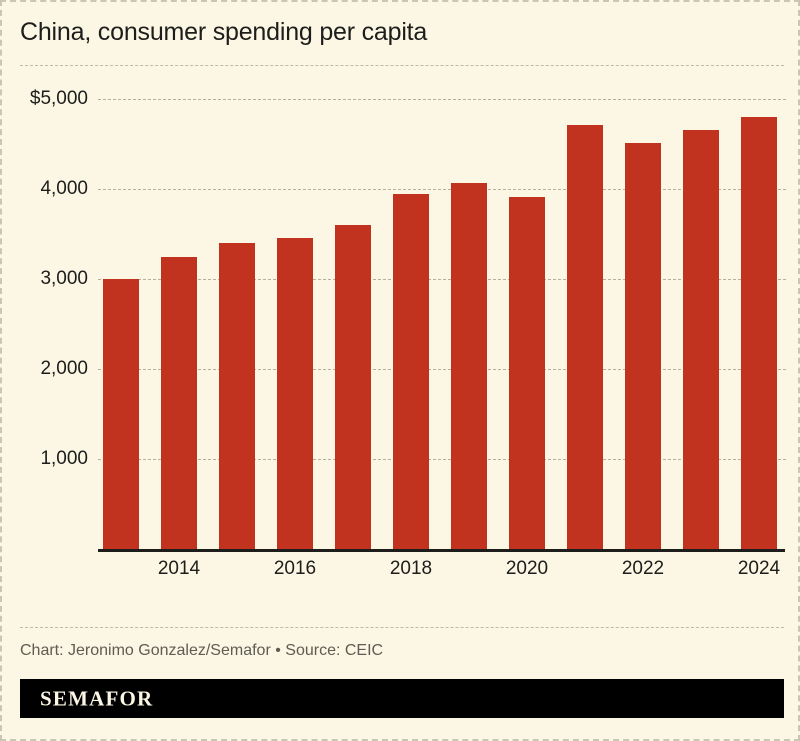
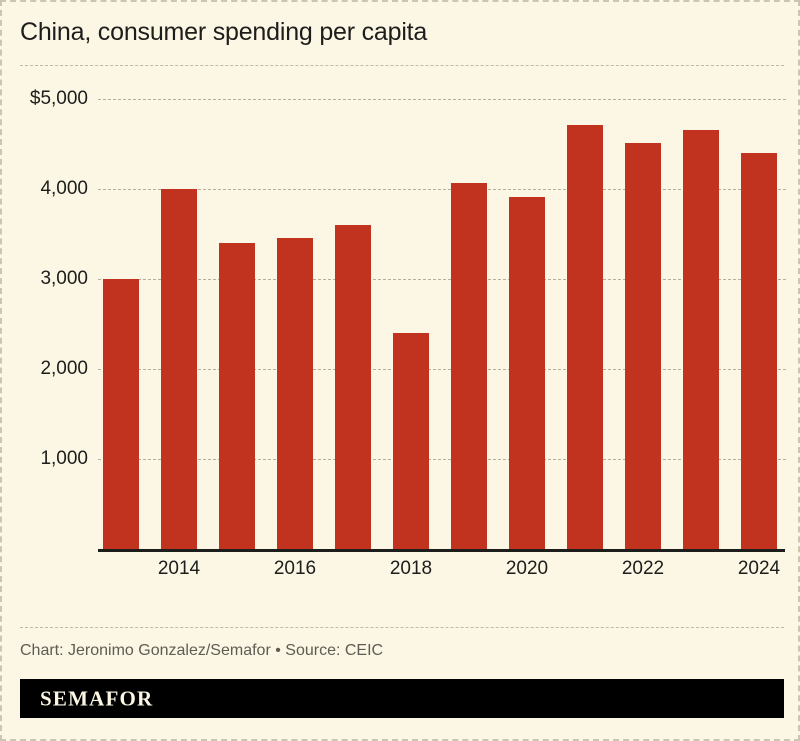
2014: $3200 -> $4000
2018: $3900 -> $2400
2024: $4800 -> $4400
